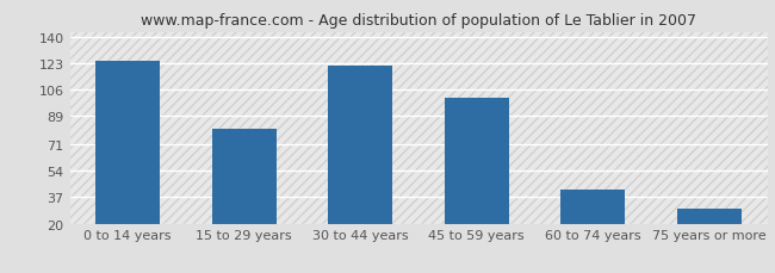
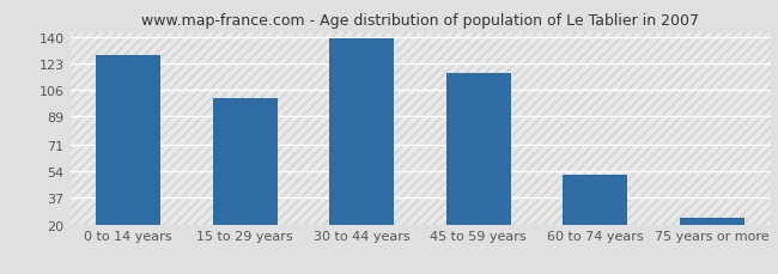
0 to 14 years: 124 -> 128
15 to 29 years: 81 -> 101
30 to 44 years: 121 -> 139
45 to 59 years: 101 -> 117
60 to 74 years: 42 -> 52
75 years or more: 30 -> 24
